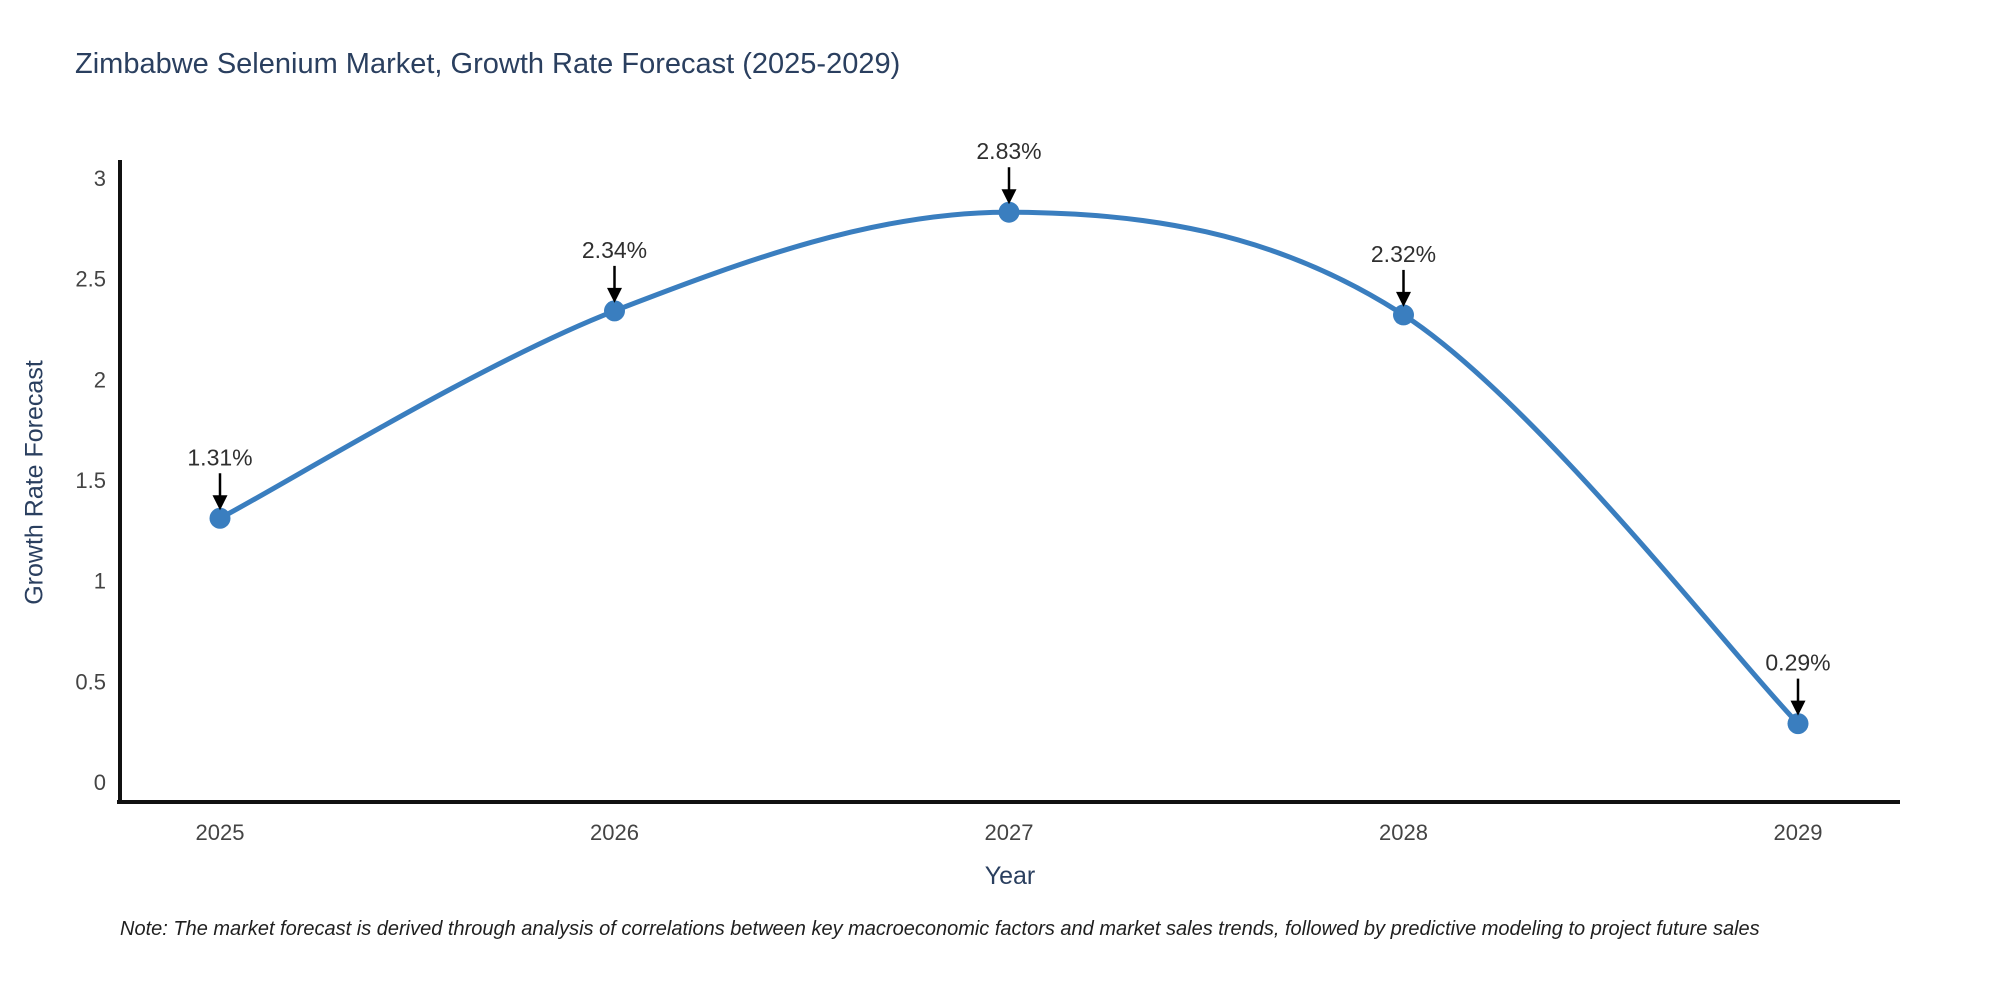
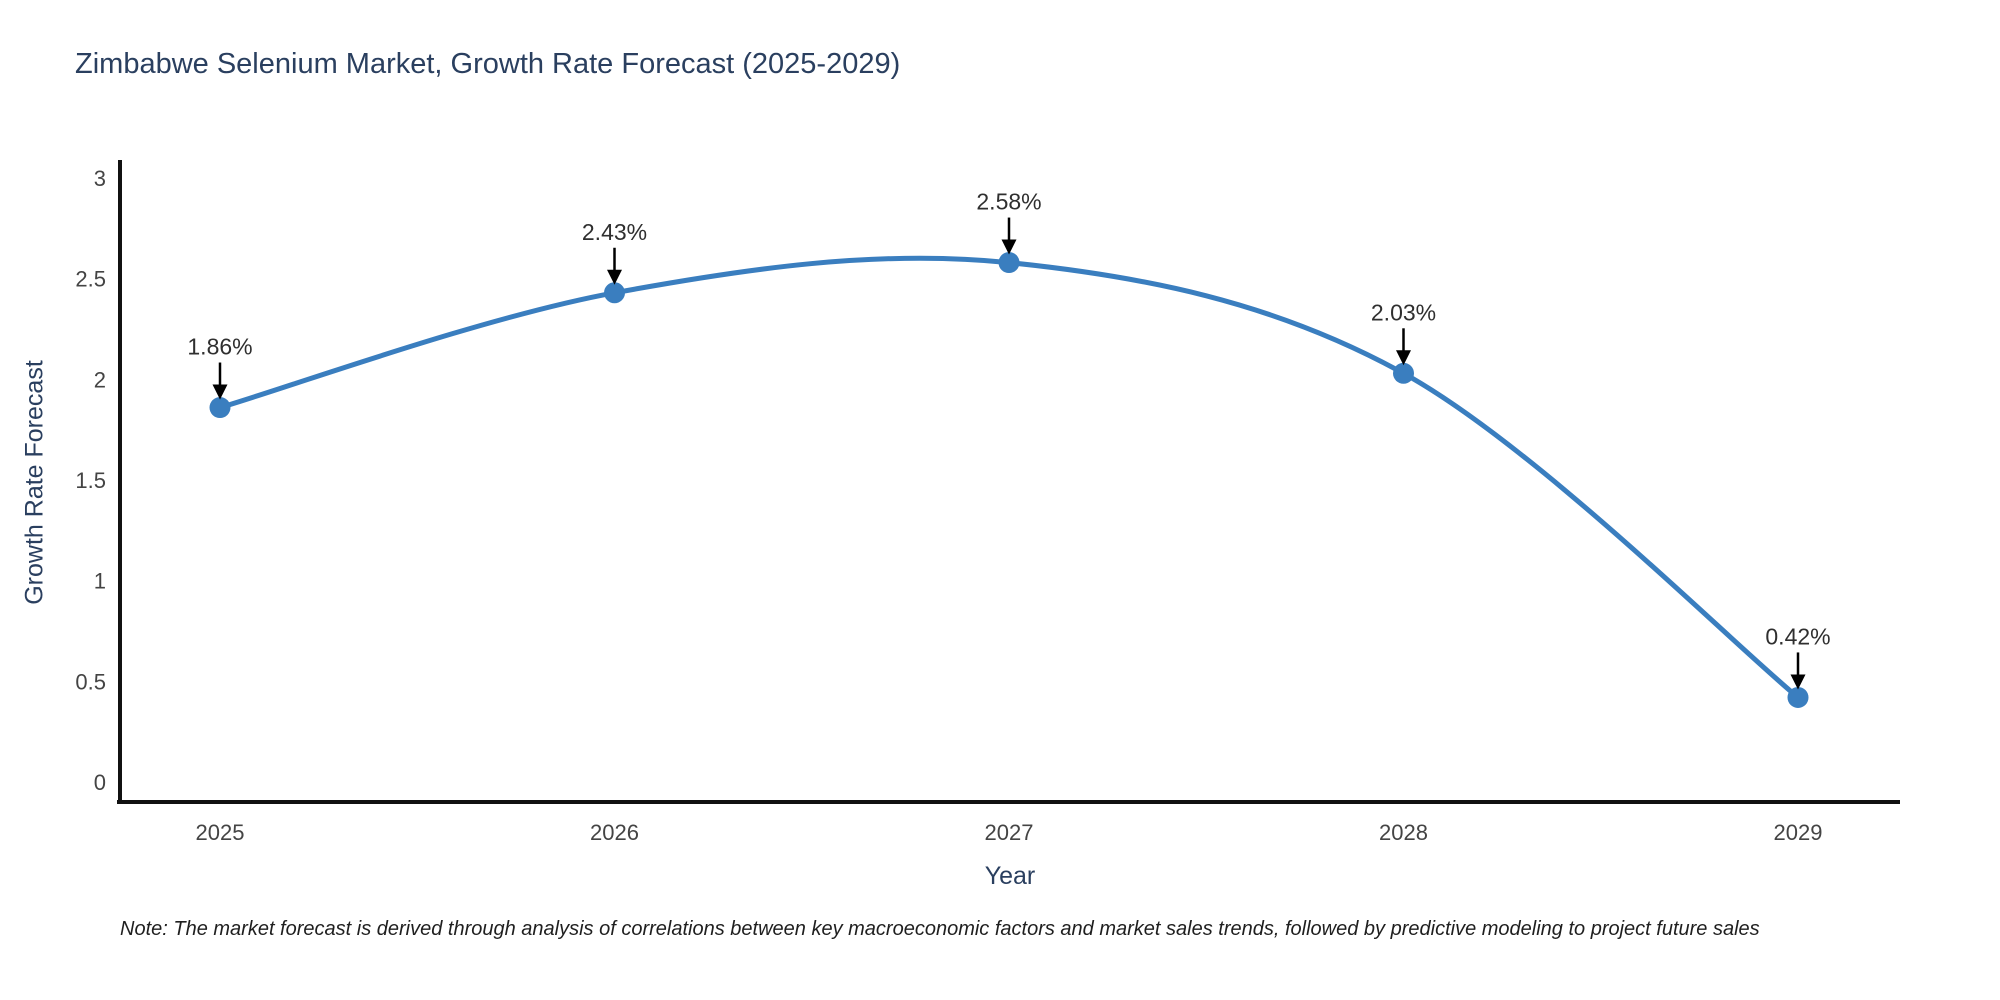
2025: 1.31% -> 1.86%
2026: 2.34% -> 2.43%
2027: 2.83% -> 2.58%
2028: 2.32% -> 2.03%
2029: 0.29% -> 0.42%
